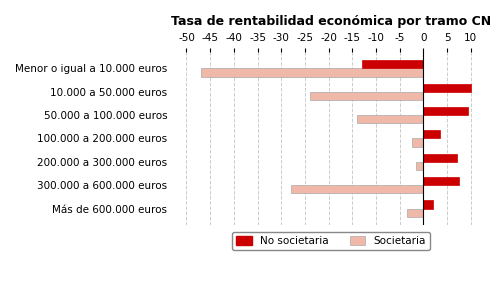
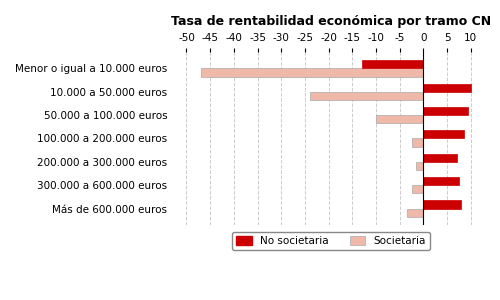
Societaria/50.000 a 100.000 euros: -14.0 -> -10.0
No societaria/100.000 a 200.000 euros: 3.5 -> 8.5
Societaria/300.000 a 600.000 euros: -28.0 -> -2.5
No societaria/Más de 600.000 euros: 2.0 -> 8.0
